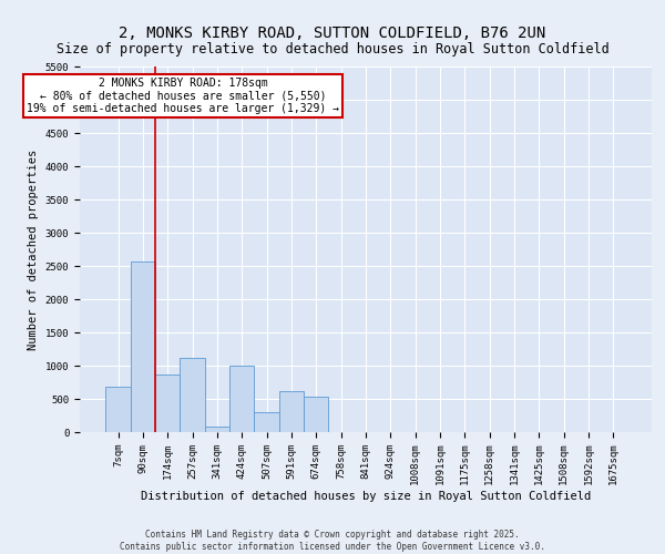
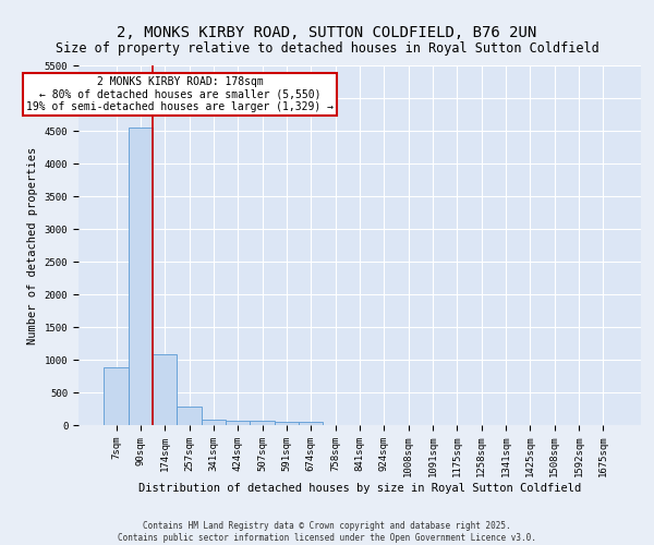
7sqm: 680 -> 880
90sqm: 2560 -> 4550
174sqm: 860 -> 1080
257sqm: 1120 -> 290
424sqm: 1000 -> 80
507sqm: 300 -> 80
591sqm: 620 -> 60
674sqm: 540 -> 50
